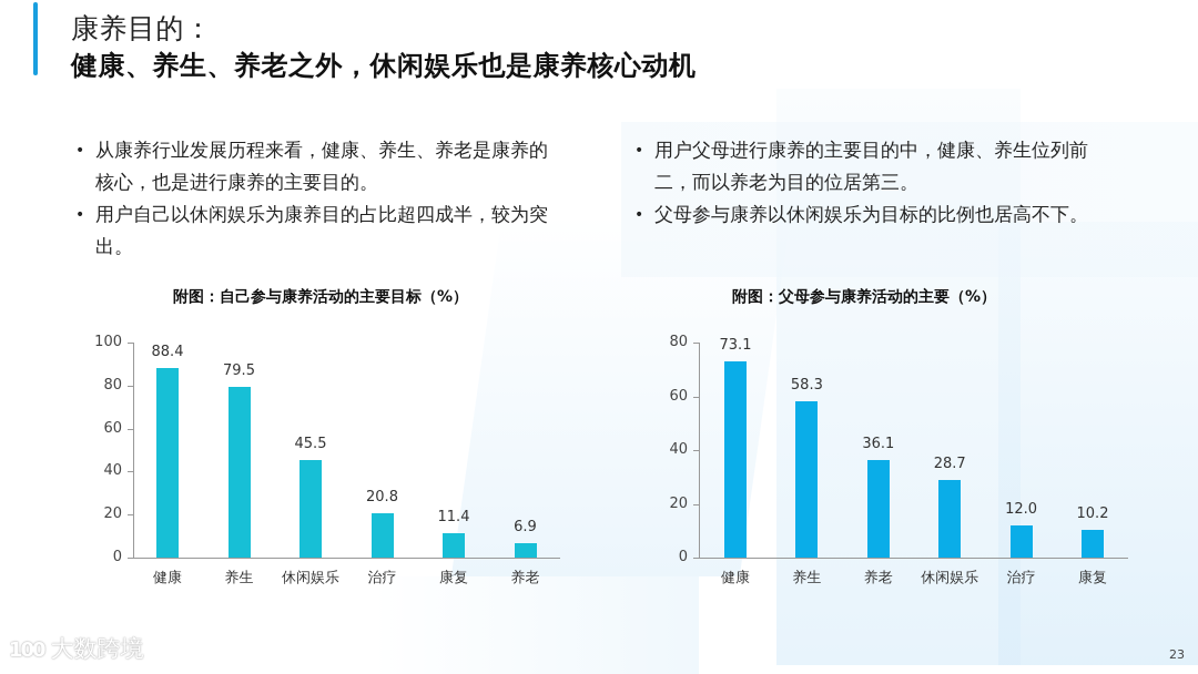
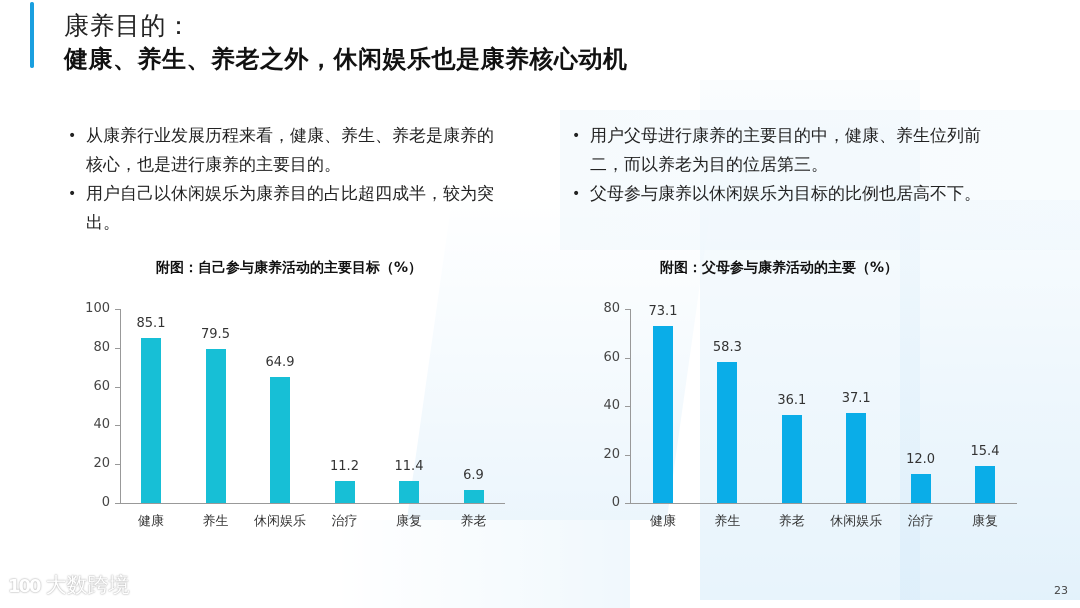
附图：自己参与康养活动的主要目标（%）/健康: 88.4 -> 85.1
附图：自己参与康养活动的主要目标（%）/休闲娱乐: 45.5 -> 64.9
附图：自己参与康养活动的主要目标（%）/治疗: 20.8 -> 11.2
附图：父母参与康养活动的主要（%）/休闲娱乐: 28.7 -> 37.1
附图：父母参与康养活动的主要（%）/康复: 10.2 -> 15.4
